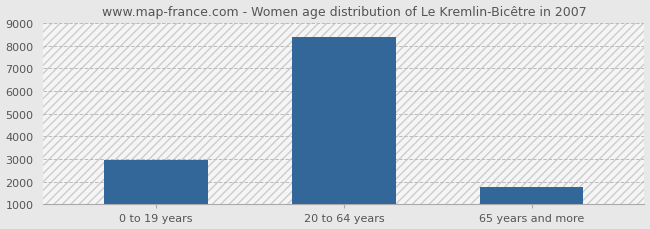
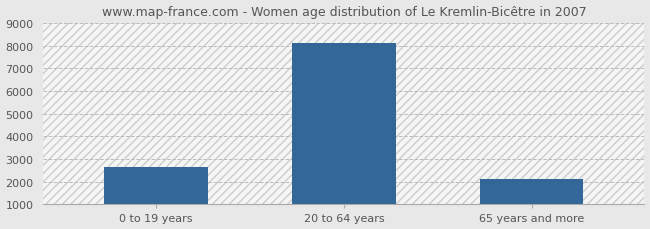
0 to 19 years: 2950 -> 2650
20 to 64 years: 8400 -> 8100
65 years and more: 1750 -> 2100
